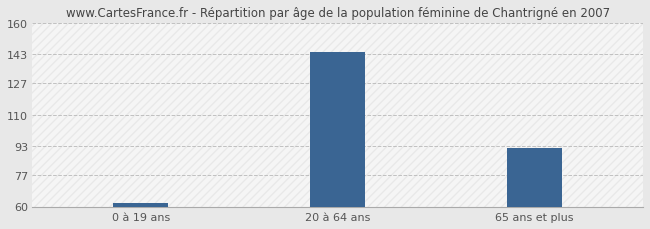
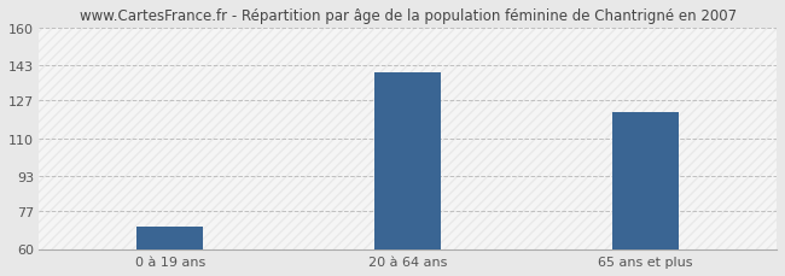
0 à 19 ans: 62 -> 70
20 à 64 ans: 144 -> 140
65 ans et plus: 92 -> 122
